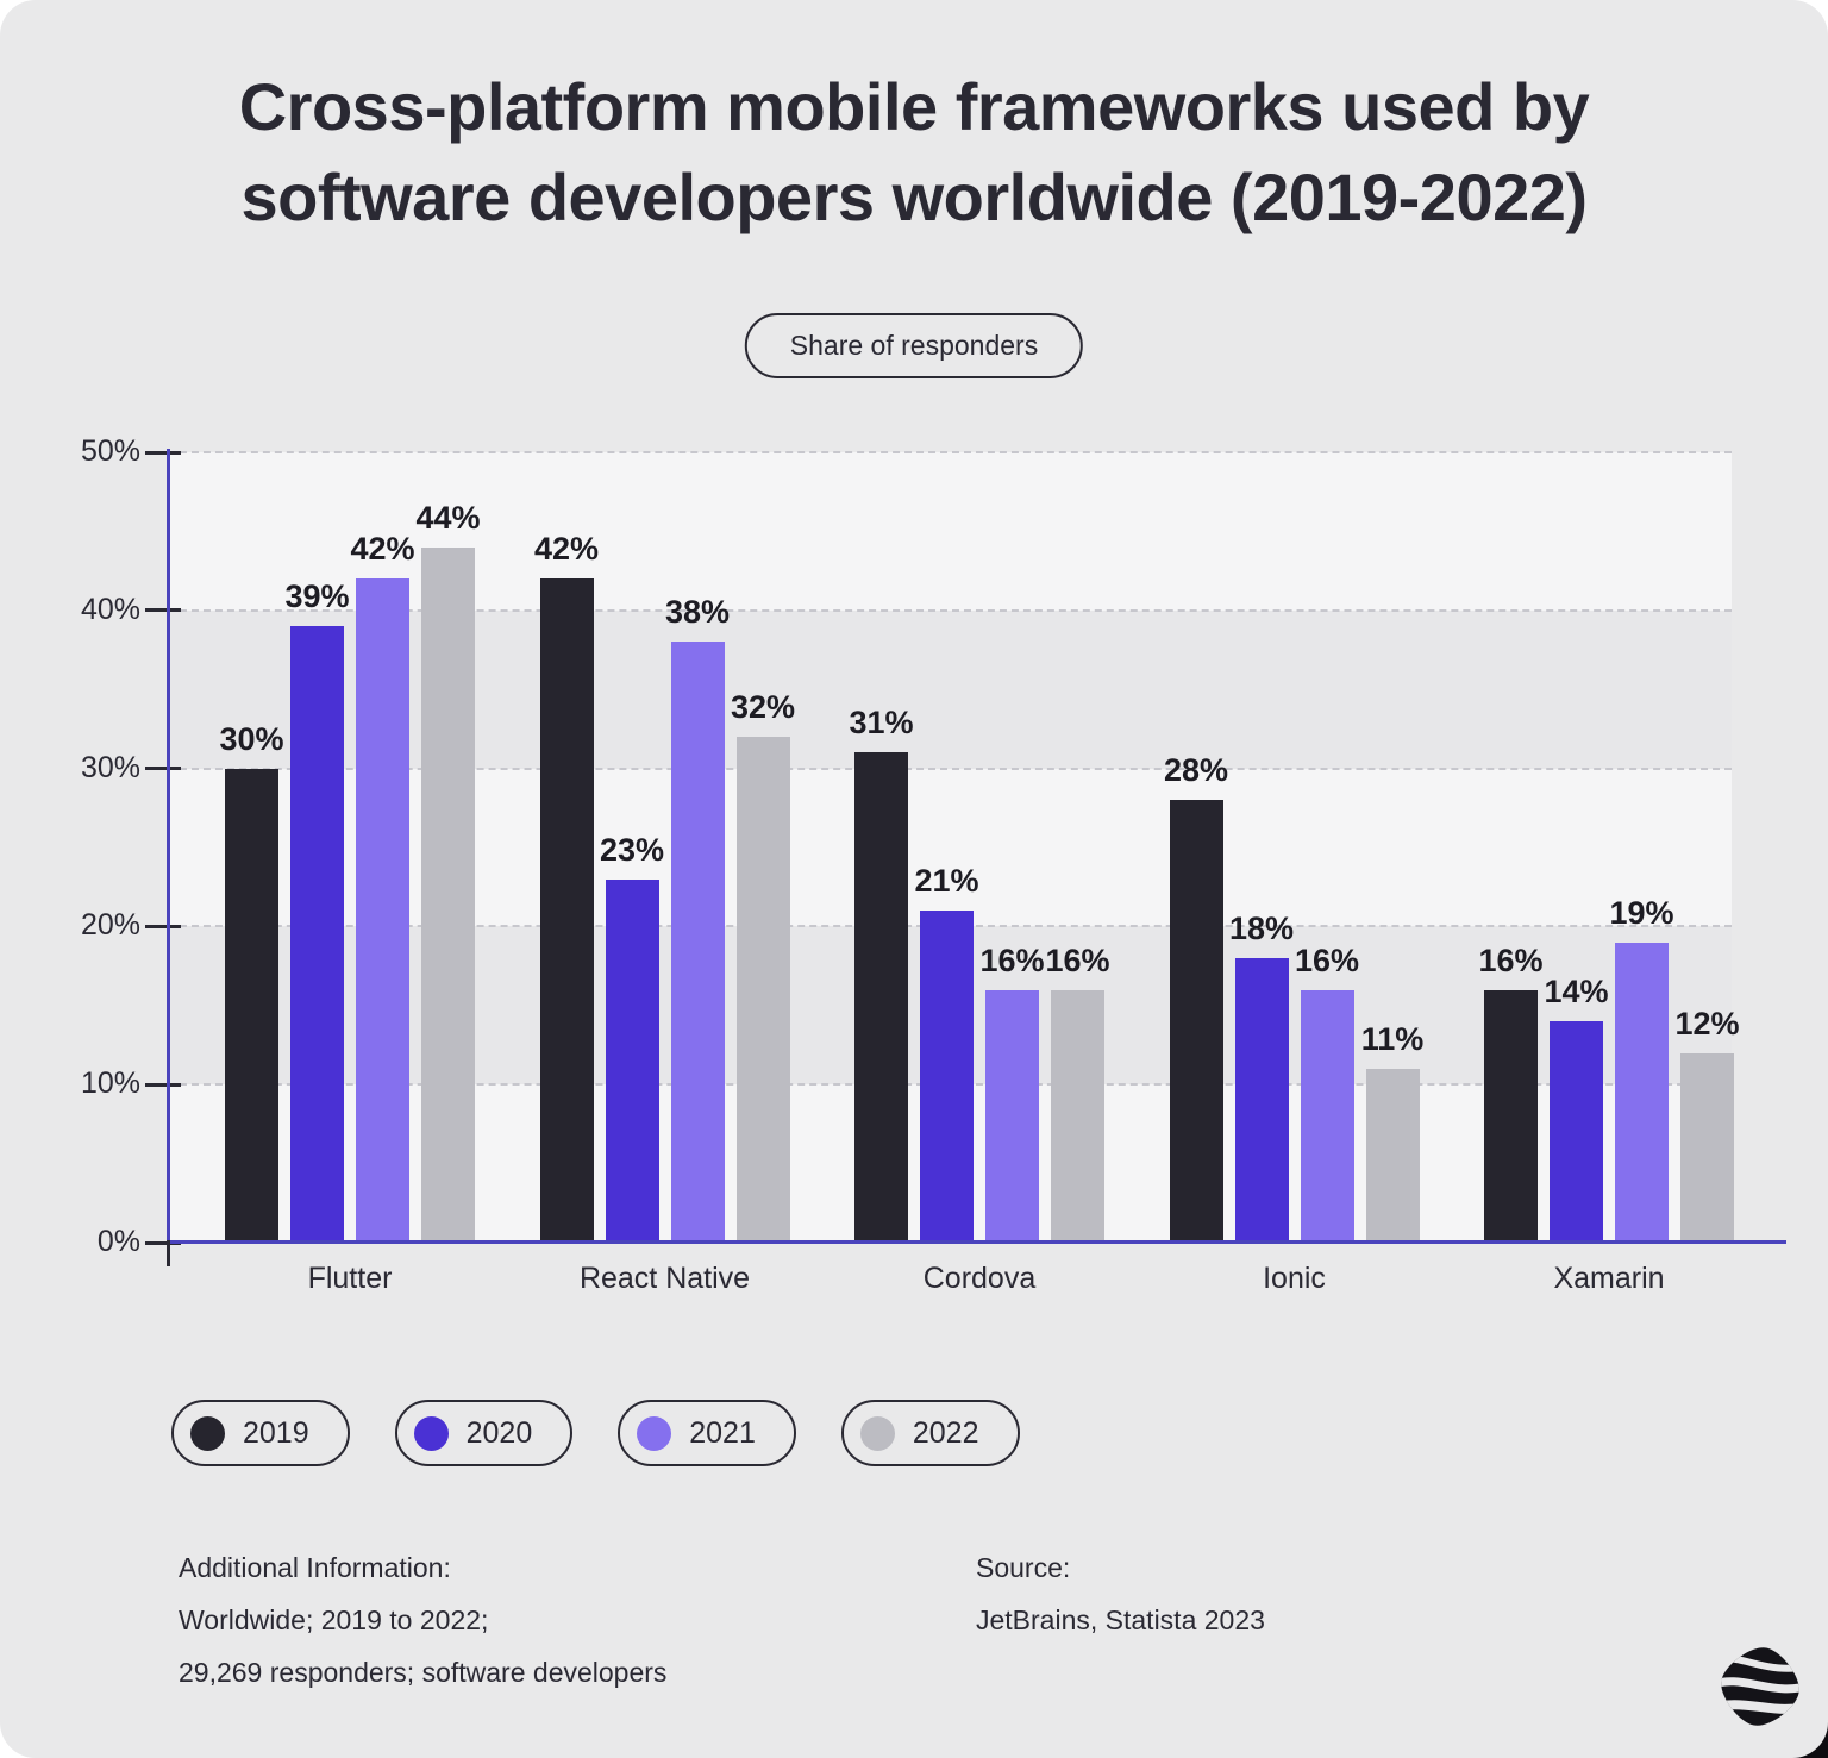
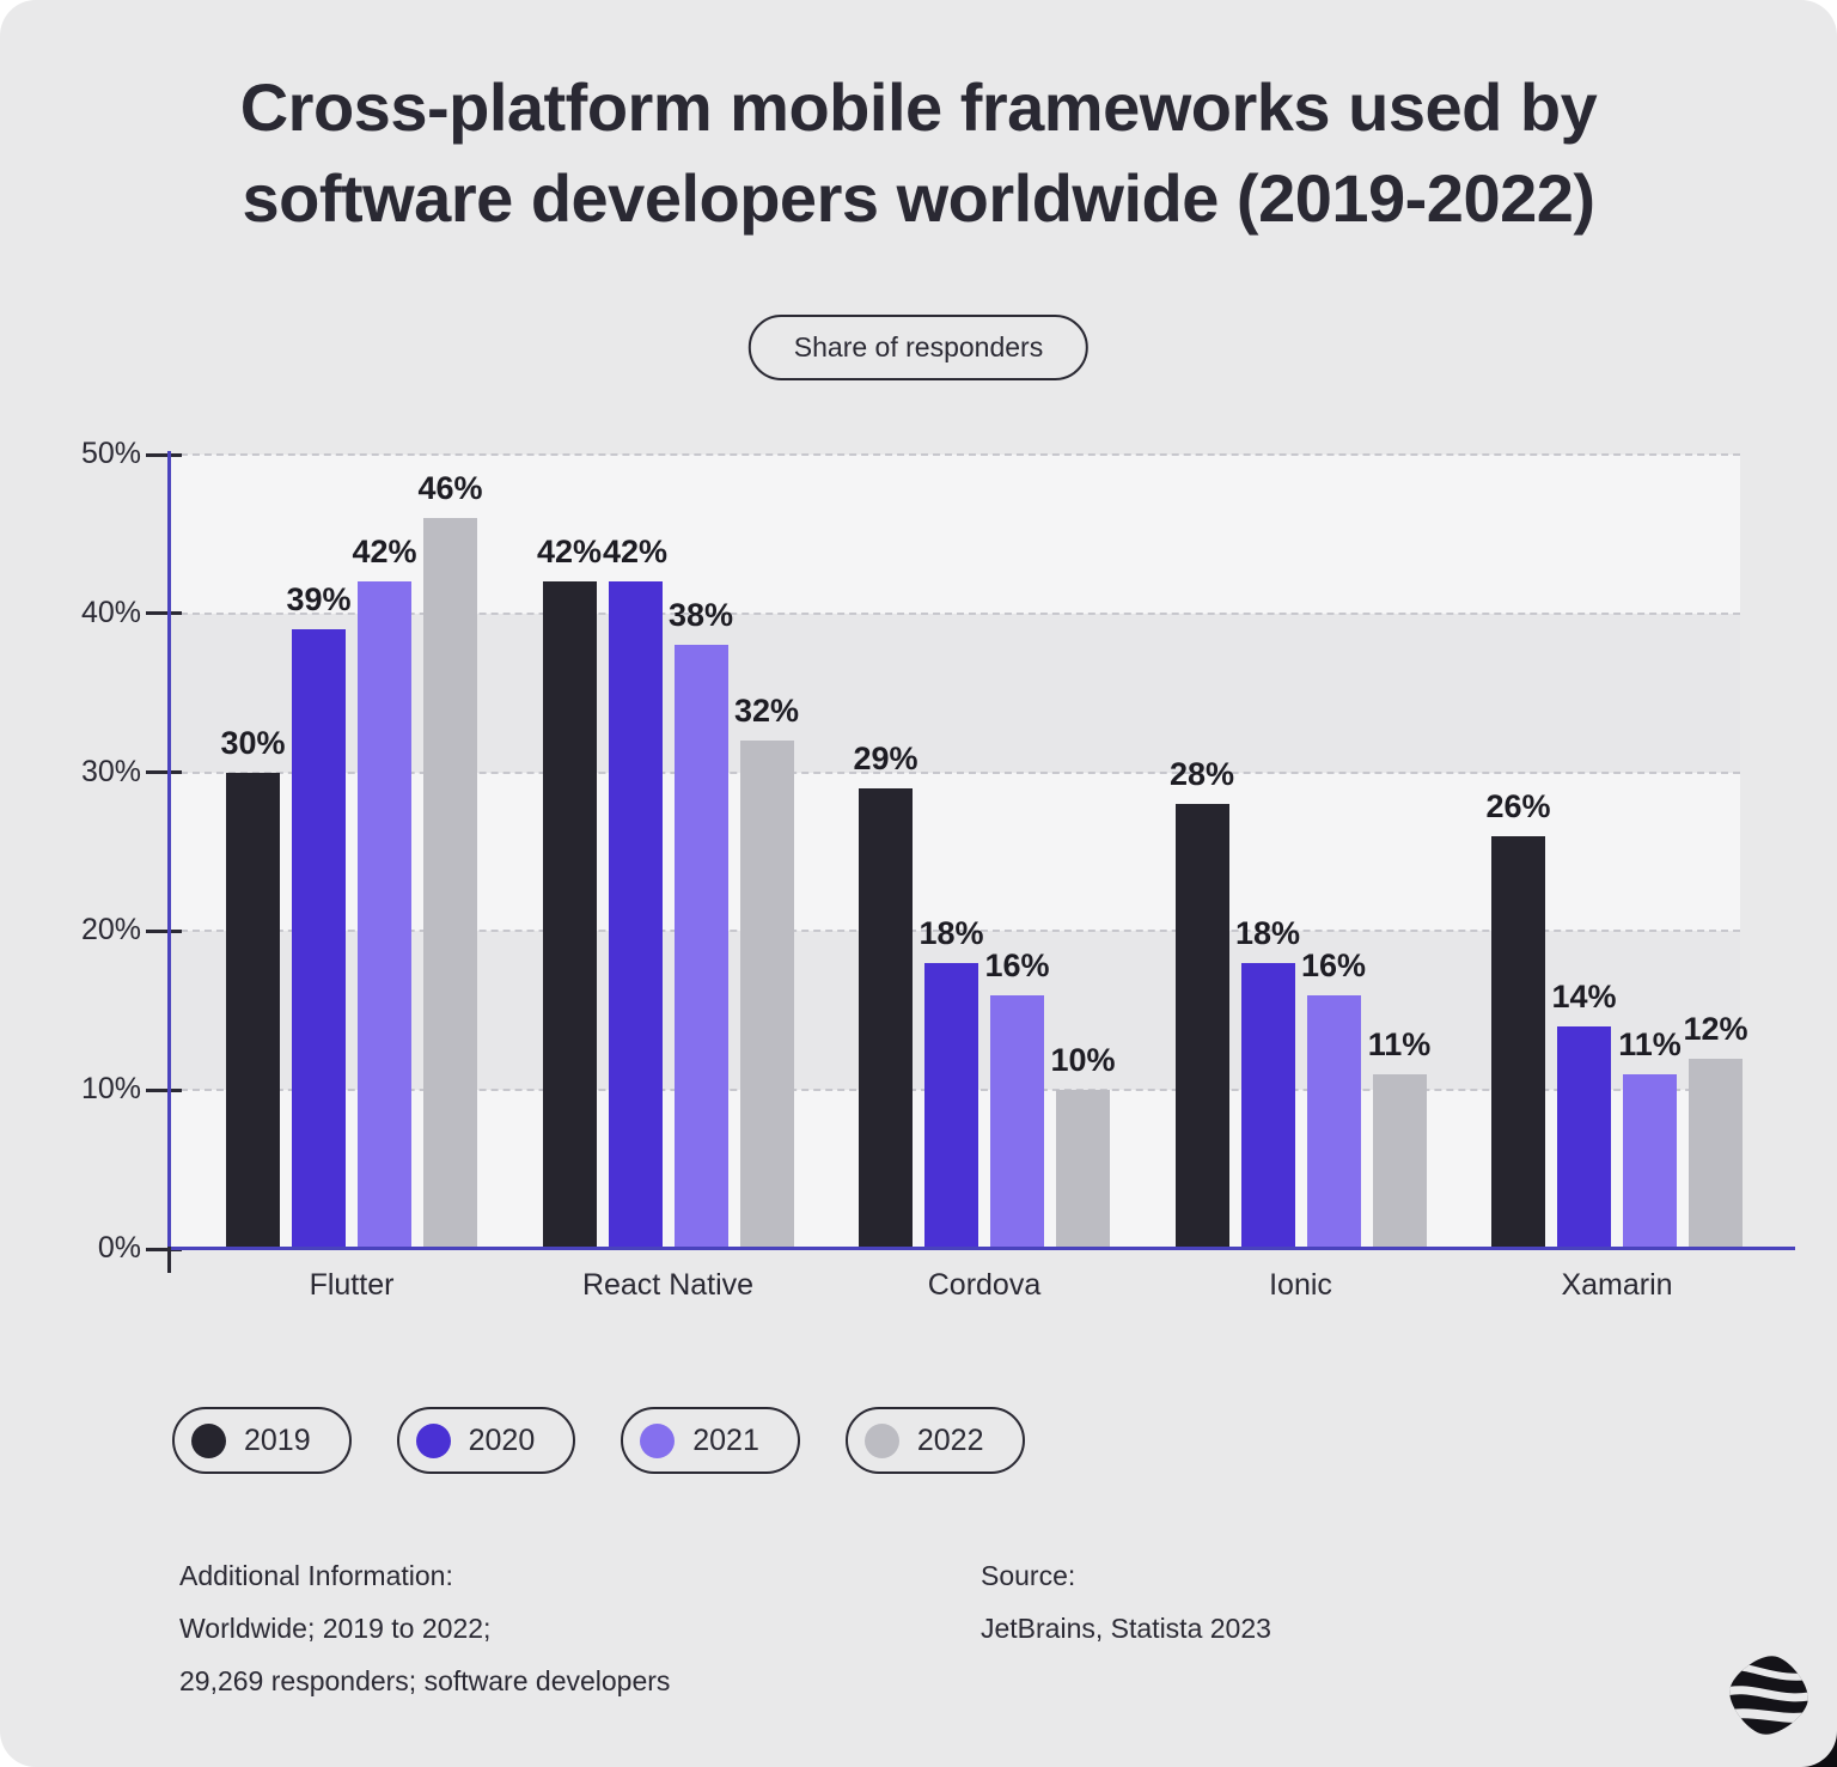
2022/Flutter: 44% -> 46%
2020/React Native: 23% -> 42%
2019/Cordova: 31% -> 29%
2020/Cordova: 21% -> 18%
2022/Cordova: 16% -> 10%
2019/Xamarin: 16% -> 26%
2021/Xamarin: 19% -> 11%
